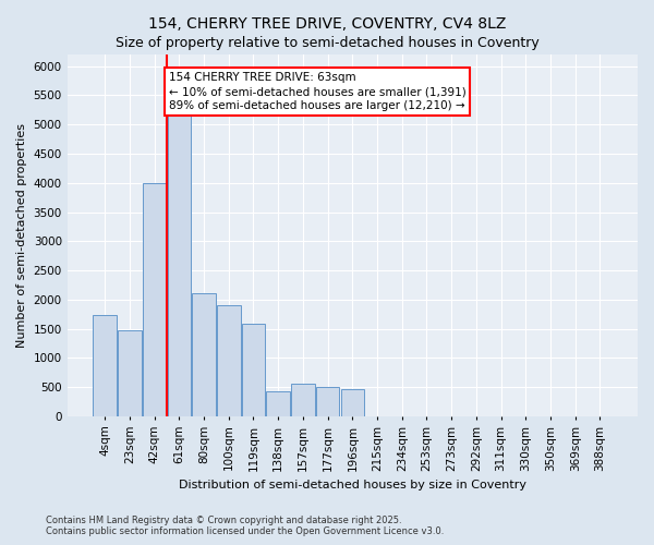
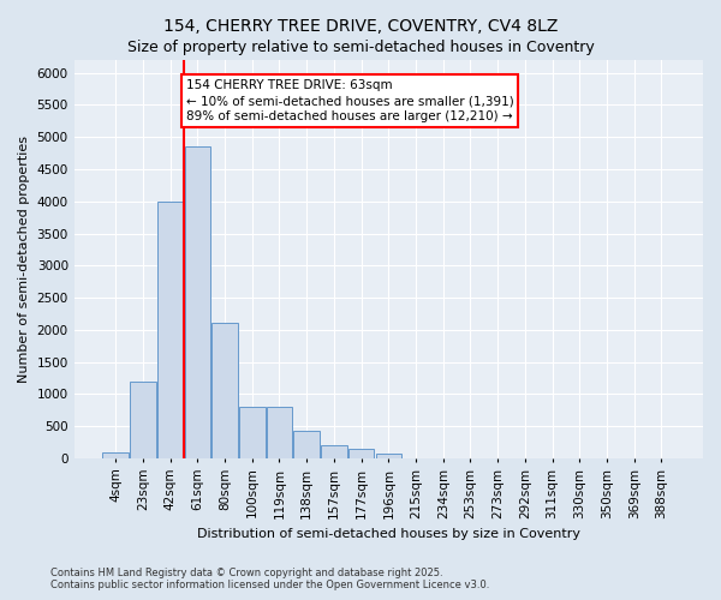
4sqm: 1740 -> 100
23sqm: 1480 -> 1200
61sqm: 5180 -> 4850
100sqm: 1900 -> 800
119sqm: 1580 -> 800
157sqm: 560 -> 200
177sqm: 500 -> 150
196sqm: 460 -> 80
